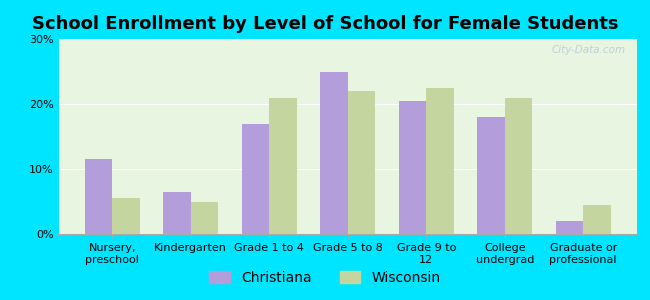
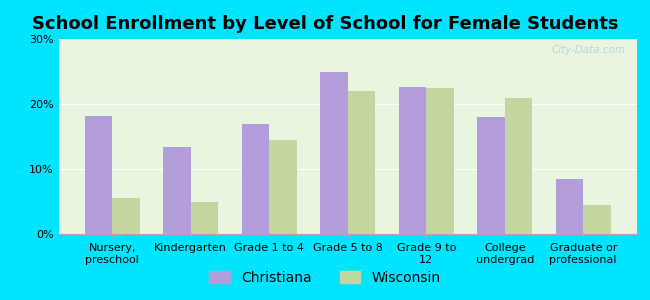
Christiana/Nursery, preschool: 11.5% -> 18.2%
Christiana/Kindergarten: 6.5% -> 13.4%
Wisconsin/Grade 1 to 4: 21.0% -> 14.4%
Christiana/Grade 9 to 12: 20.5% -> 22.6%
Christiana/Graduate or professional: 2.0% -> 8.4%
